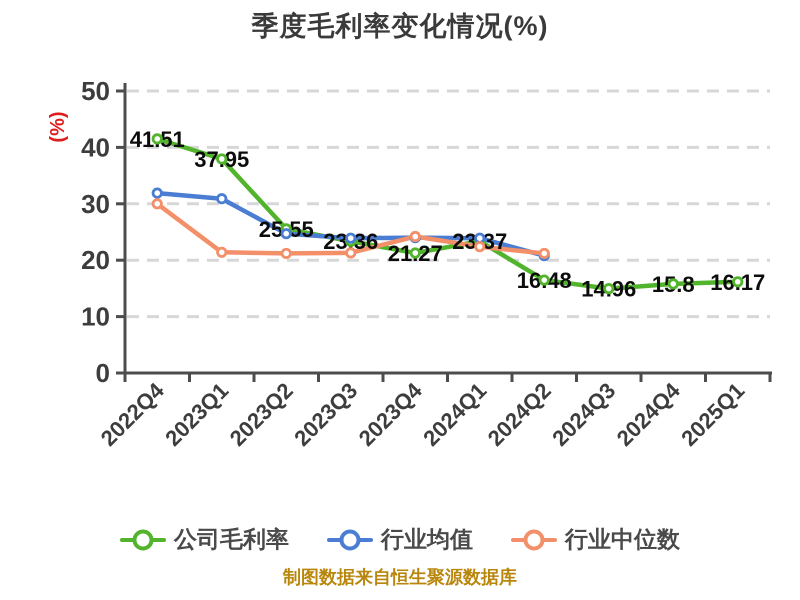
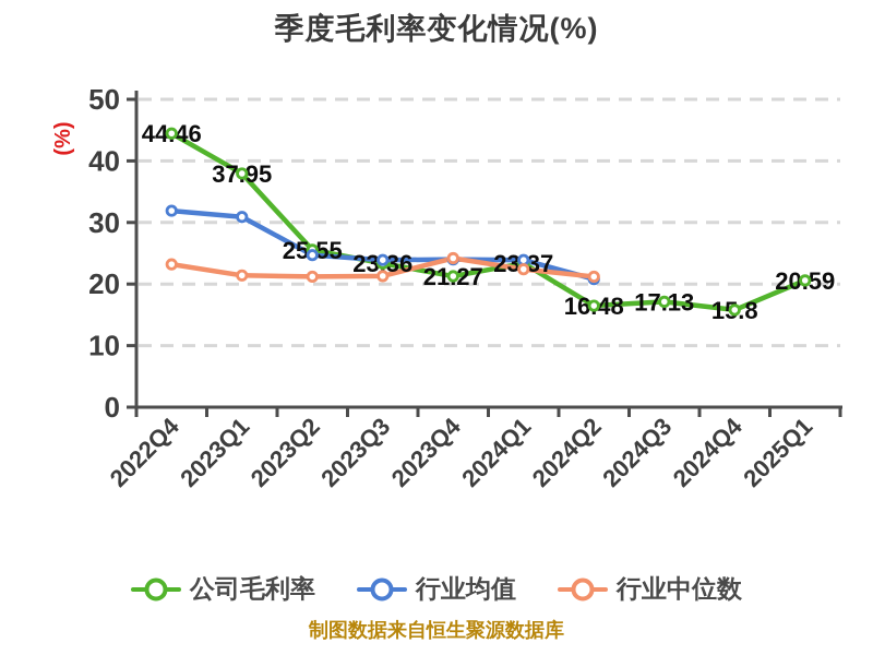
公司毛利率/2022Q4: 41.51 -> 44.46
行业中位数/2022Q4: 30 -> 23
公司毛利率/2024Q3: 14.96 -> 17.13
公司毛利率/2025Q1: 16.17 -> 20.59
